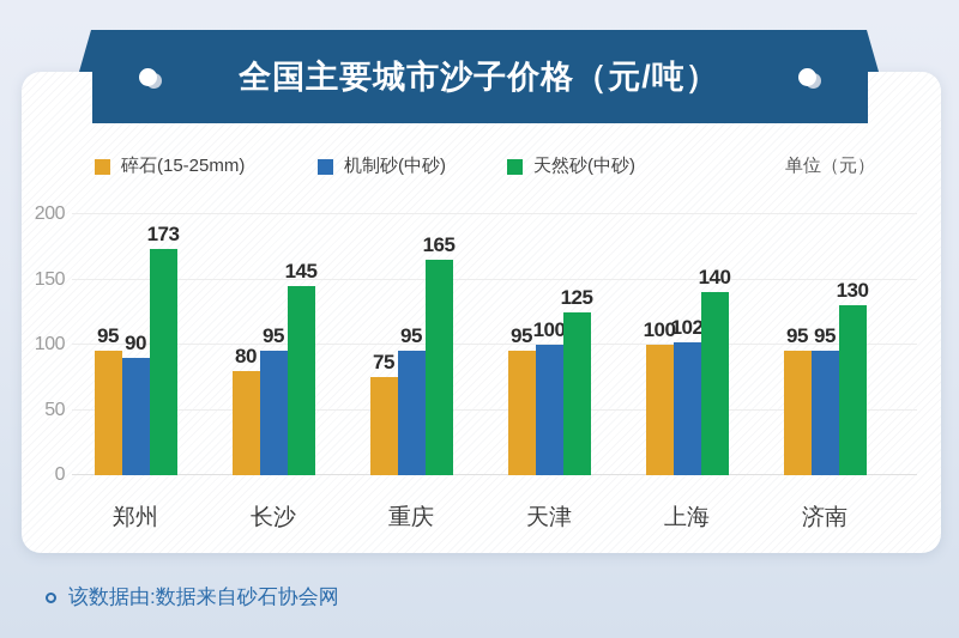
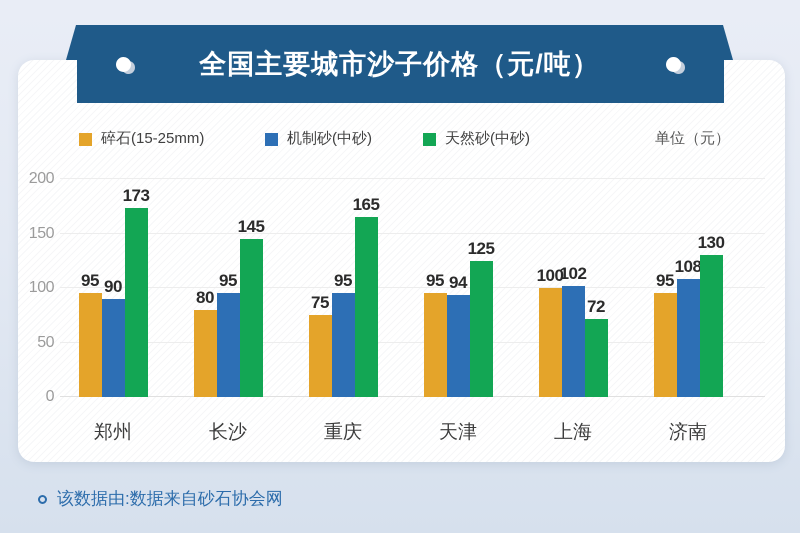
机制砂(中砂)/天津: 100 -> 94
天然砂(中砂)/上海: 140 -> 72
机制砂(中砂)/济南: 95 -> 108
